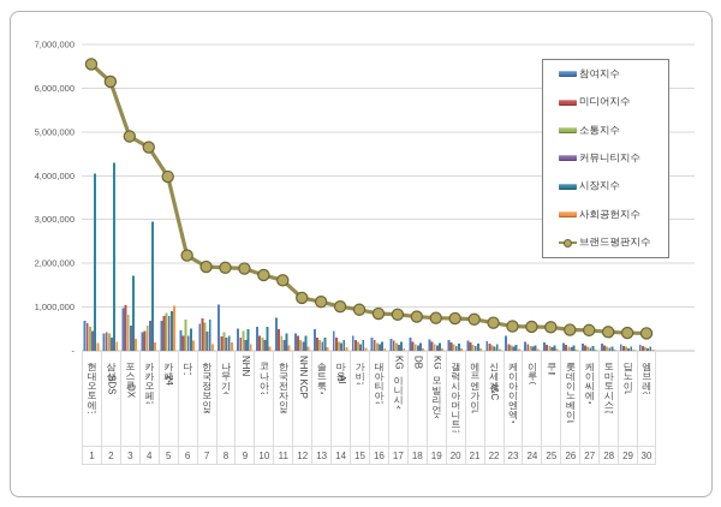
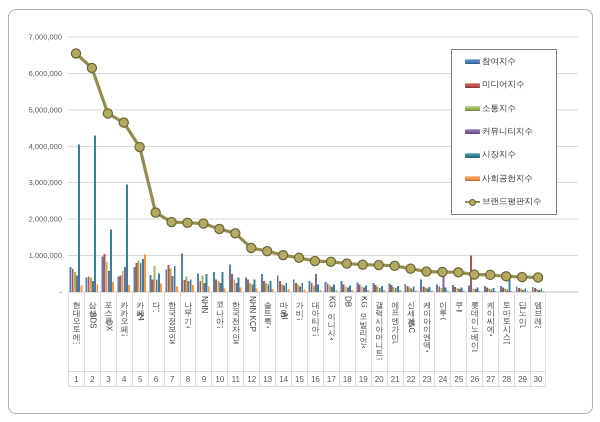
커뮤니티지수/대아티아이: 200000 -> 500000
커뮤니티지수/이루온: 100000 -> 600000
미디어지수/롯데이노베이트: 100000 -> 1000000
시장지수/토마토시스템: 100000 -> 500000
